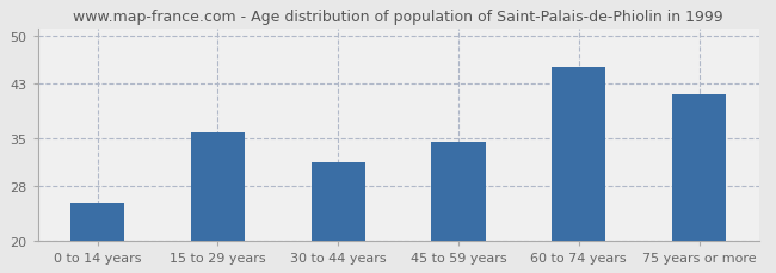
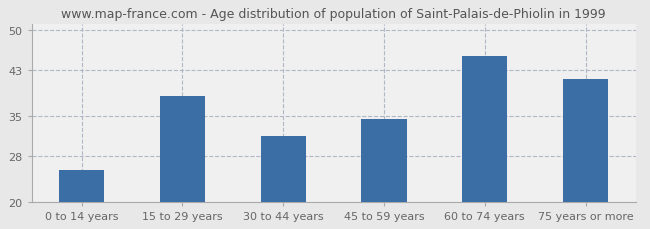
15 to 29 years: 35.8 -> 38.5
